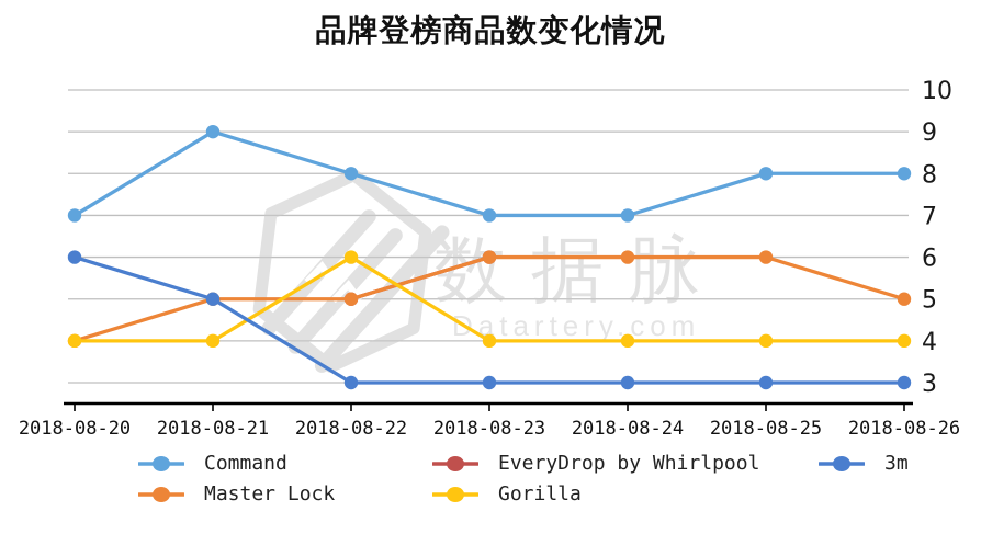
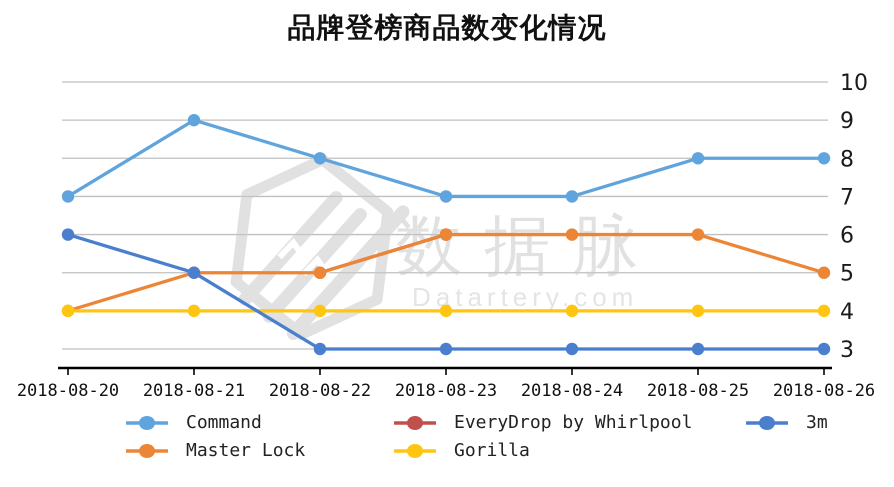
Gorilla/2018-08-22: 6 -> 4
